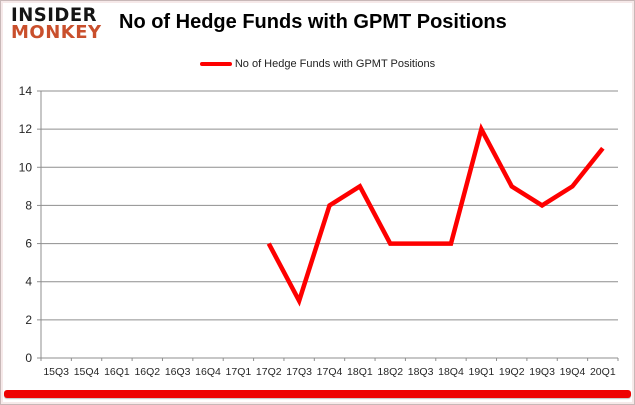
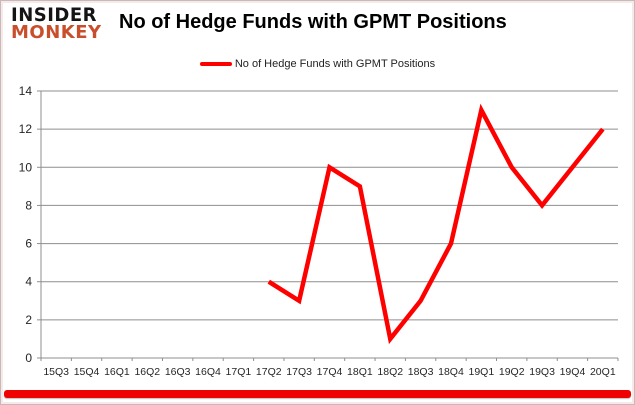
17Q2: 6 -> 4
17Q4: 8 -> 10
18Q2: 6 -> 1
18Q3: 6 -> 3
19Q1: 12 -> 13
19Q2: 9 -> 10
19Q4: 9 -> 10
20Q1: 11 -> 12
